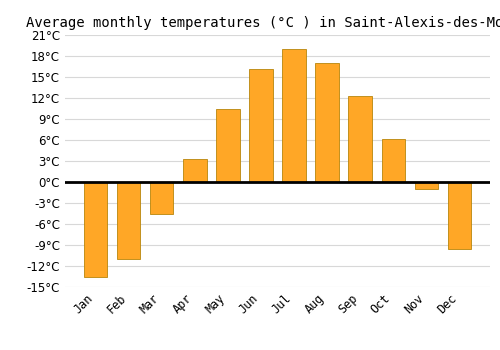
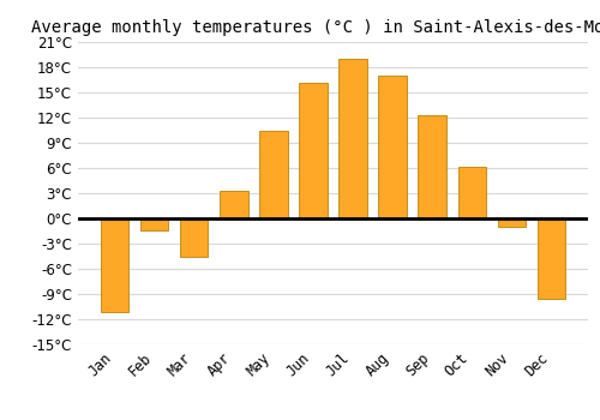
Jan: -13.5°C -> -11.2°C
Feb: -11.0°C -> -1.4°C
